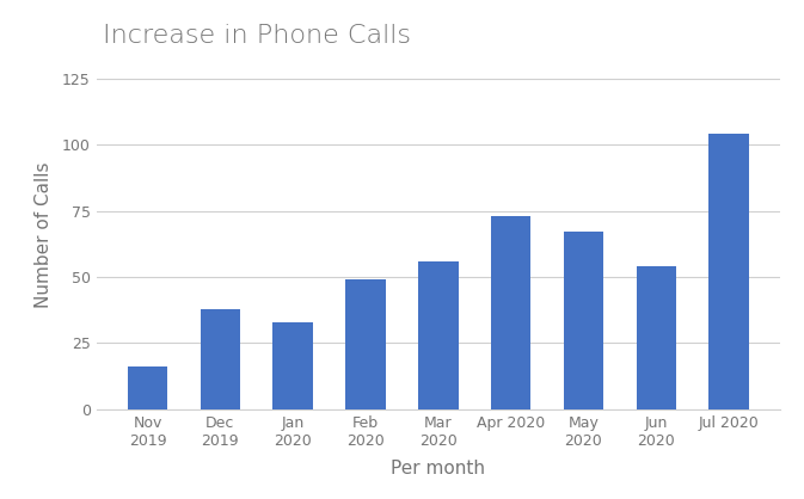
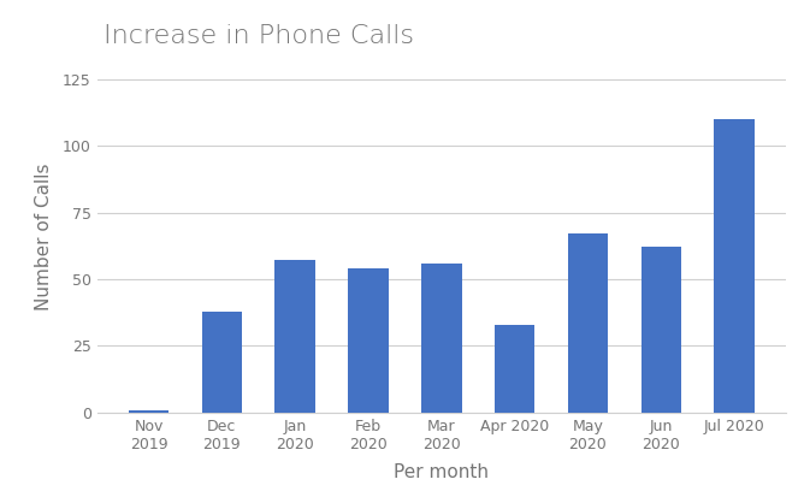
Nov 2019: 16 -> 1
Jan 2020: 33 -> 57
Feb 2020: 49 -> 54
Apr 2020: 73 -> 33
Jun 2020: 54 -> 62
Jul 2020: 104 -> 110
